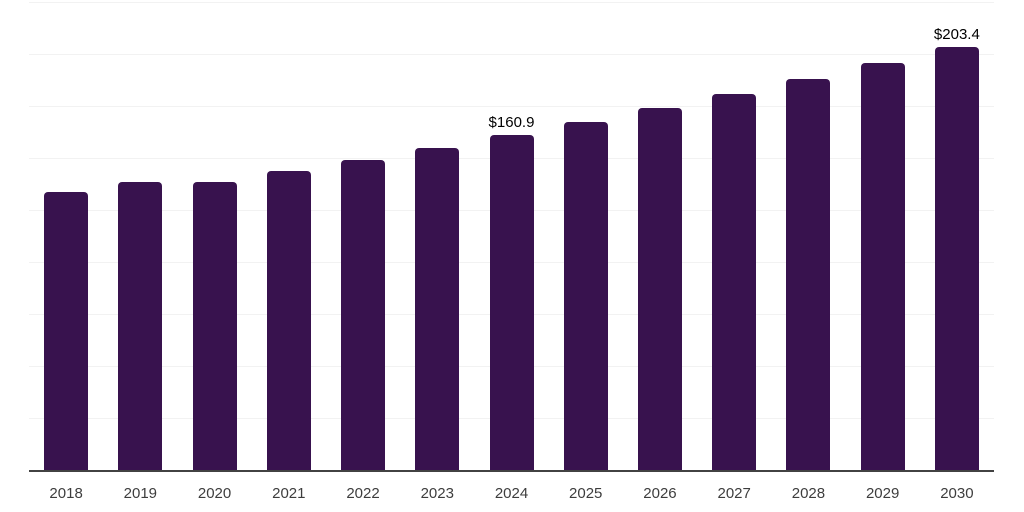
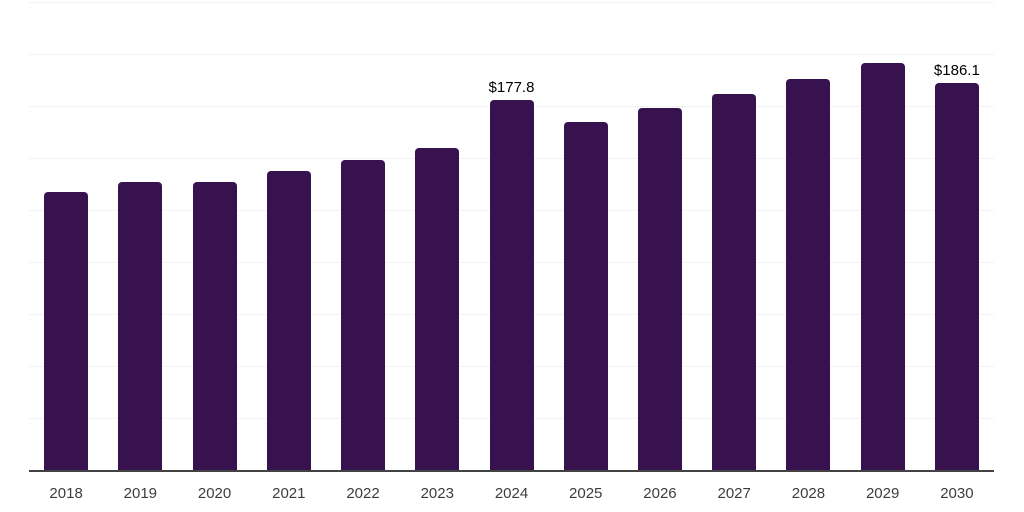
2024: $160.9 -> $177.8
2030: $203.4 -> $186.1
